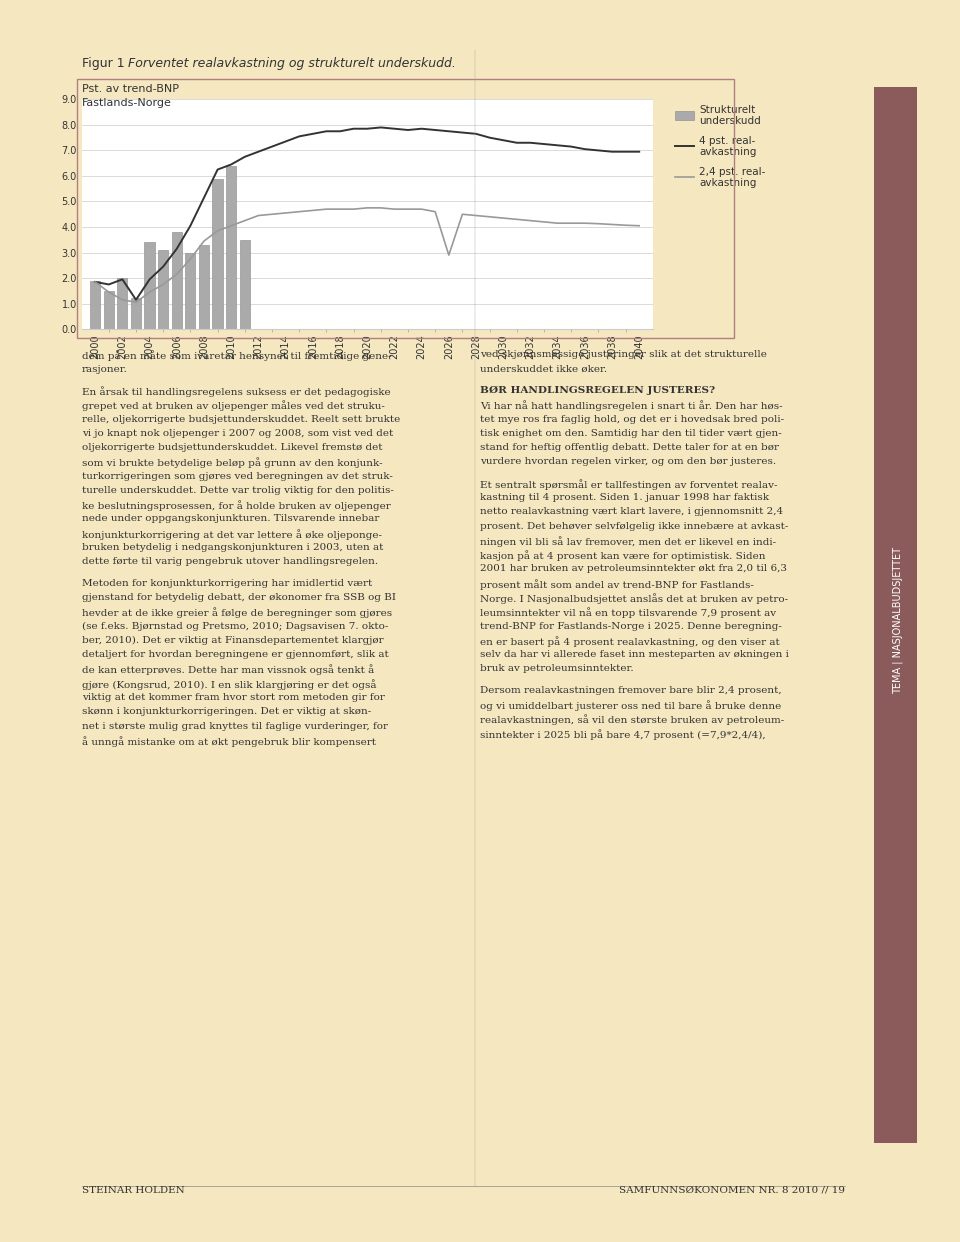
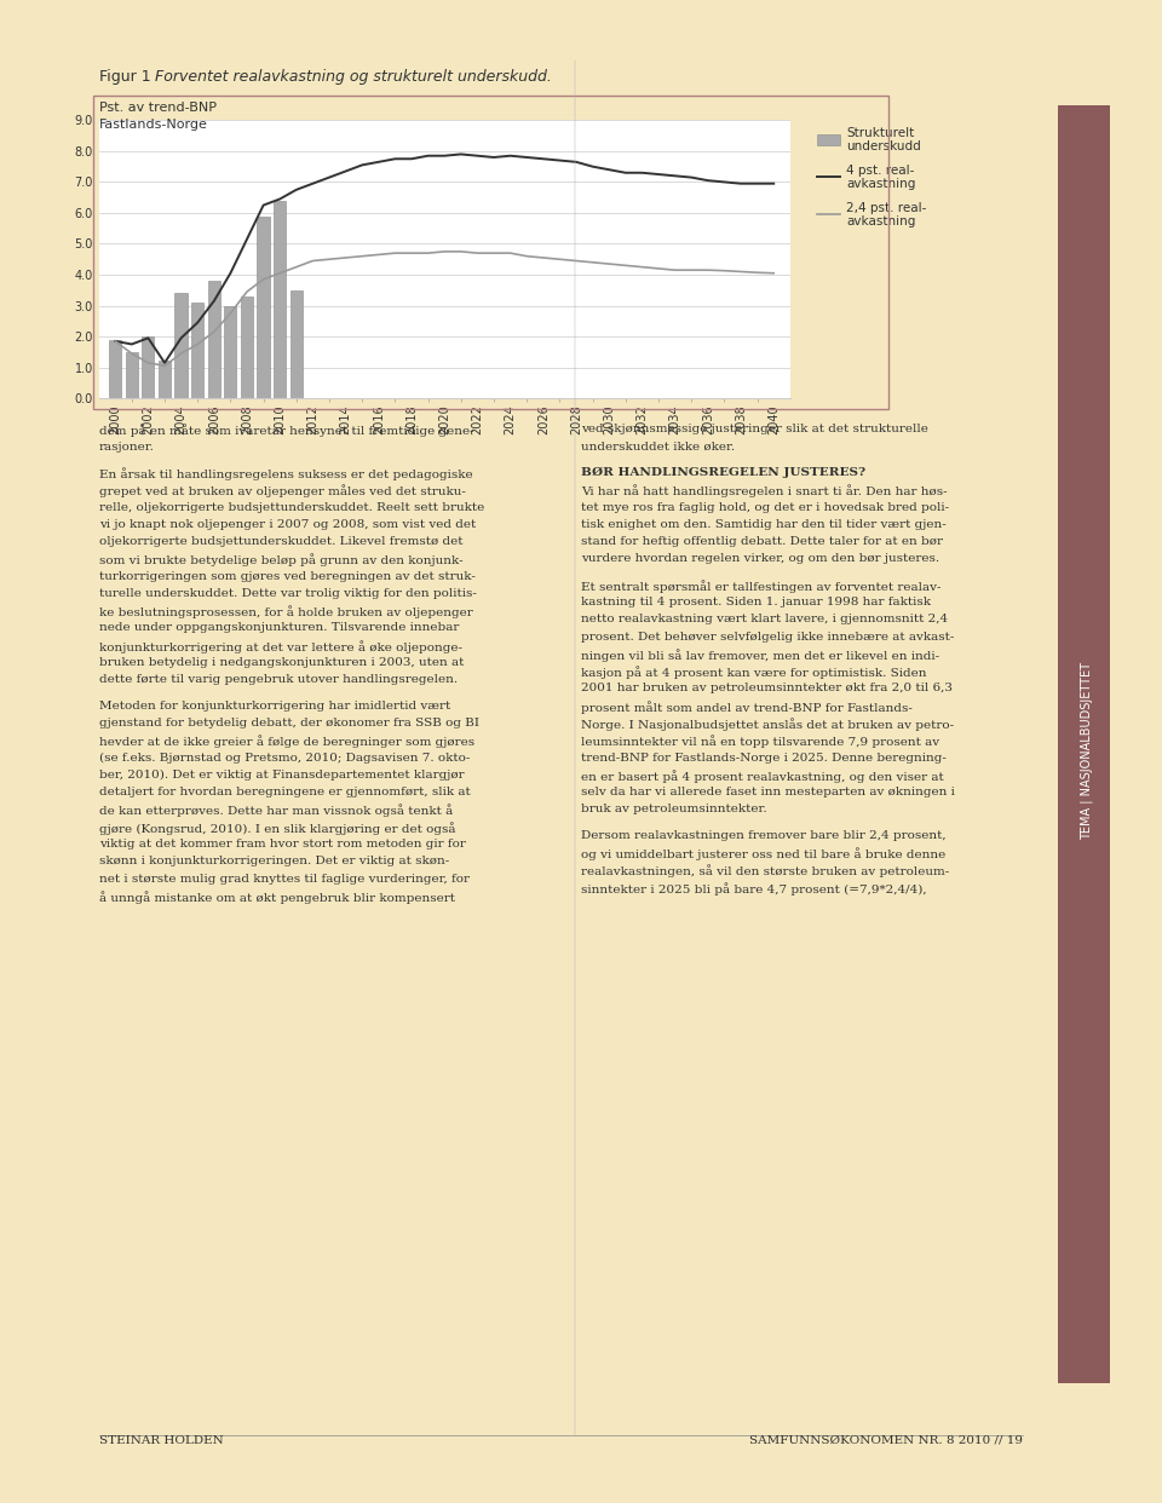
2,4 pst. real- avkastning/2026: 2.90 -> 4.55
